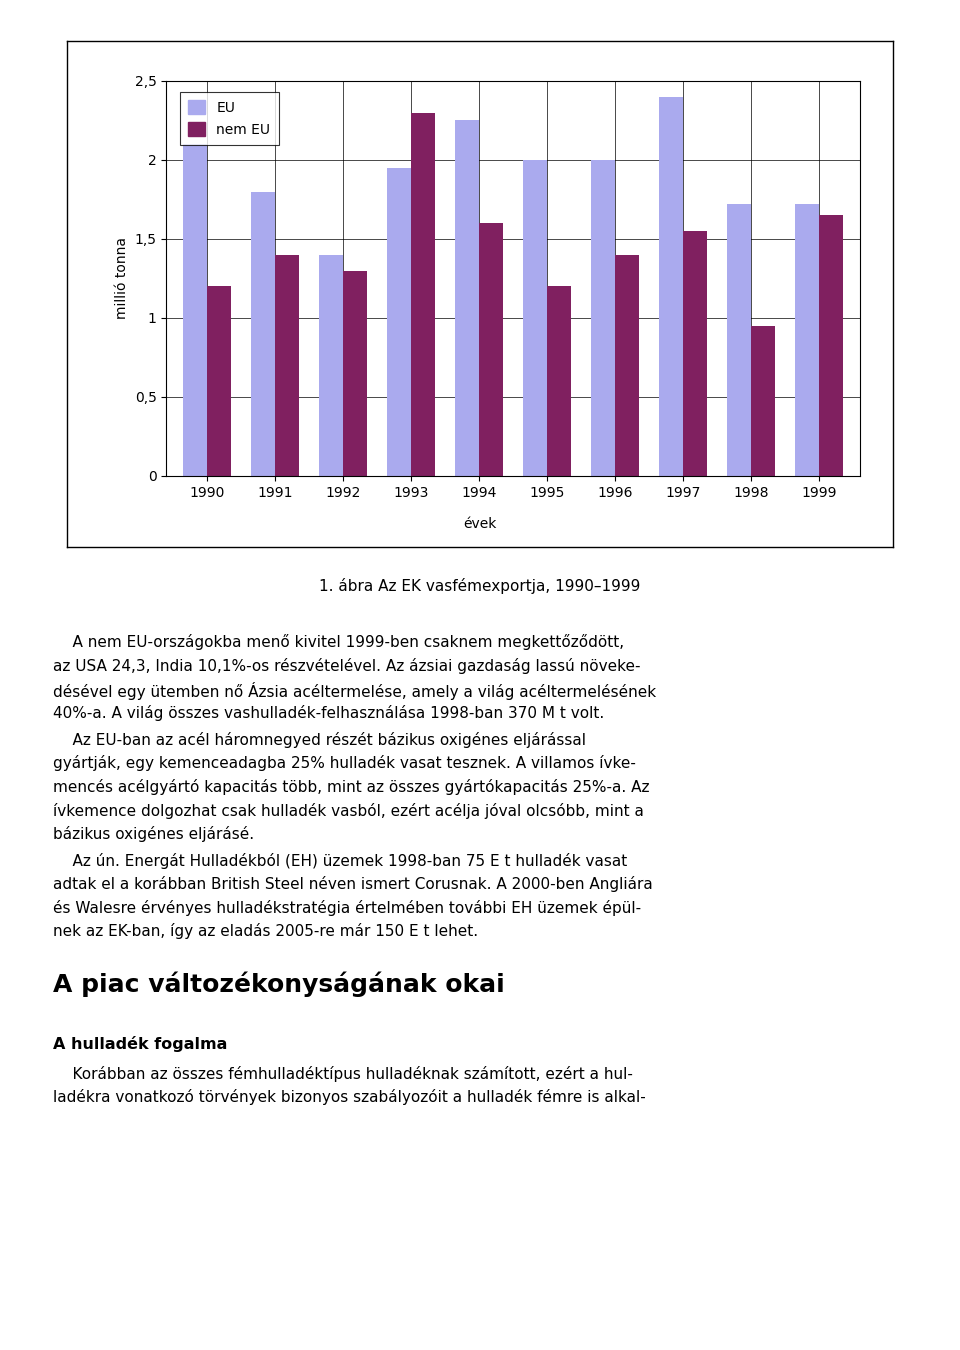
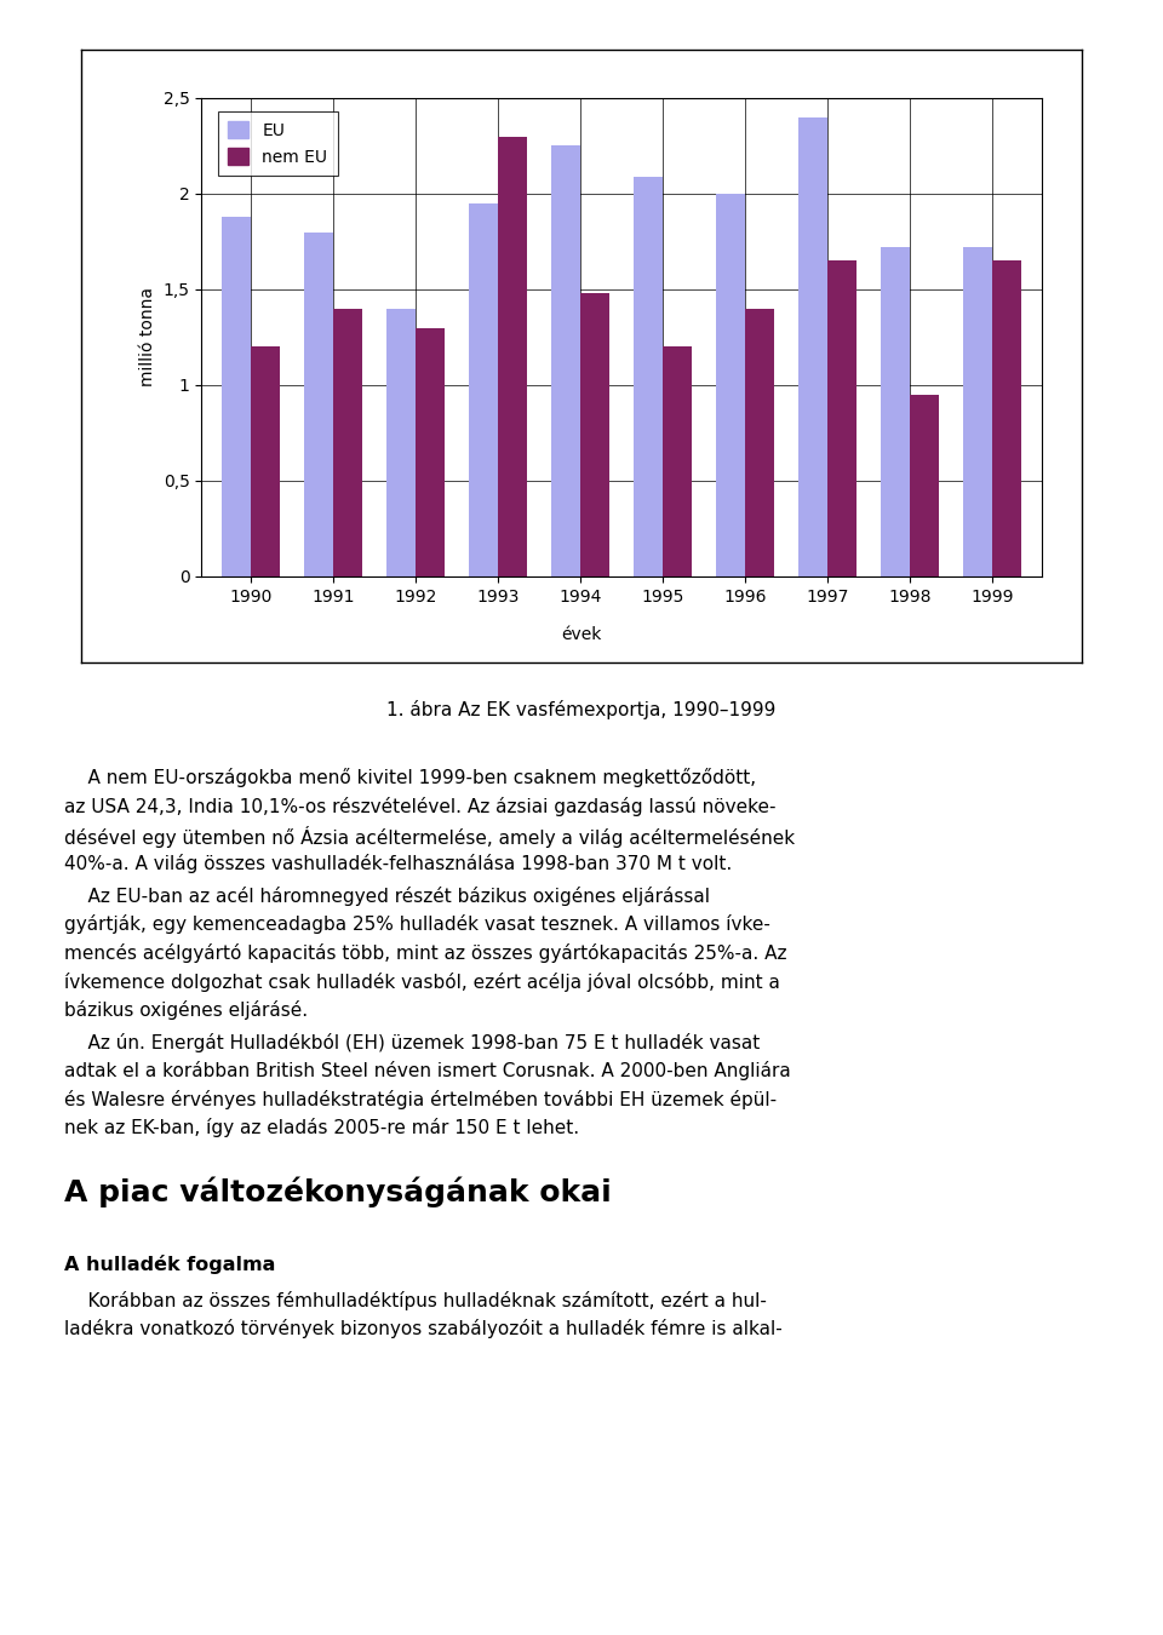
EU/1990: 2,10 -> 1,88
nem EU/1994: 1,60 -> 1,48
EU/1995: 2,00 -> 2,09
nem EU/1997: 1,55 -> 1,65
